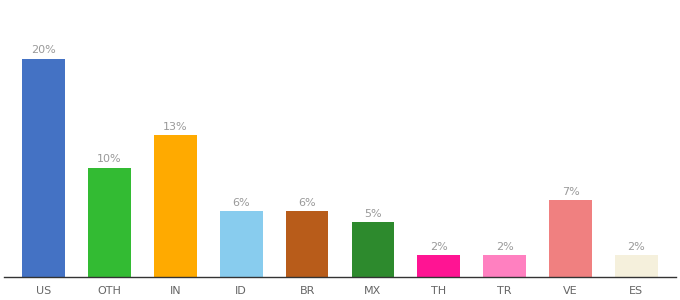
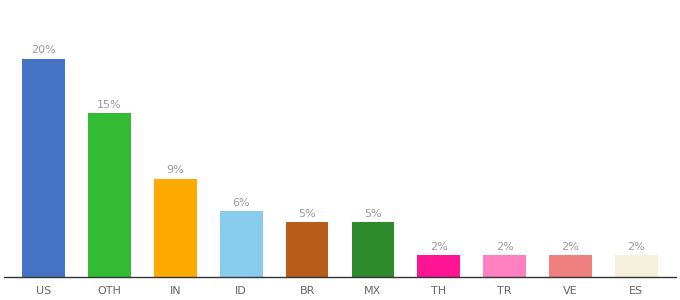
OTH: 10% -> 15%
IN: 13% -> 9%
BR: 6% -> 5%
VE: 7% -> 2%
